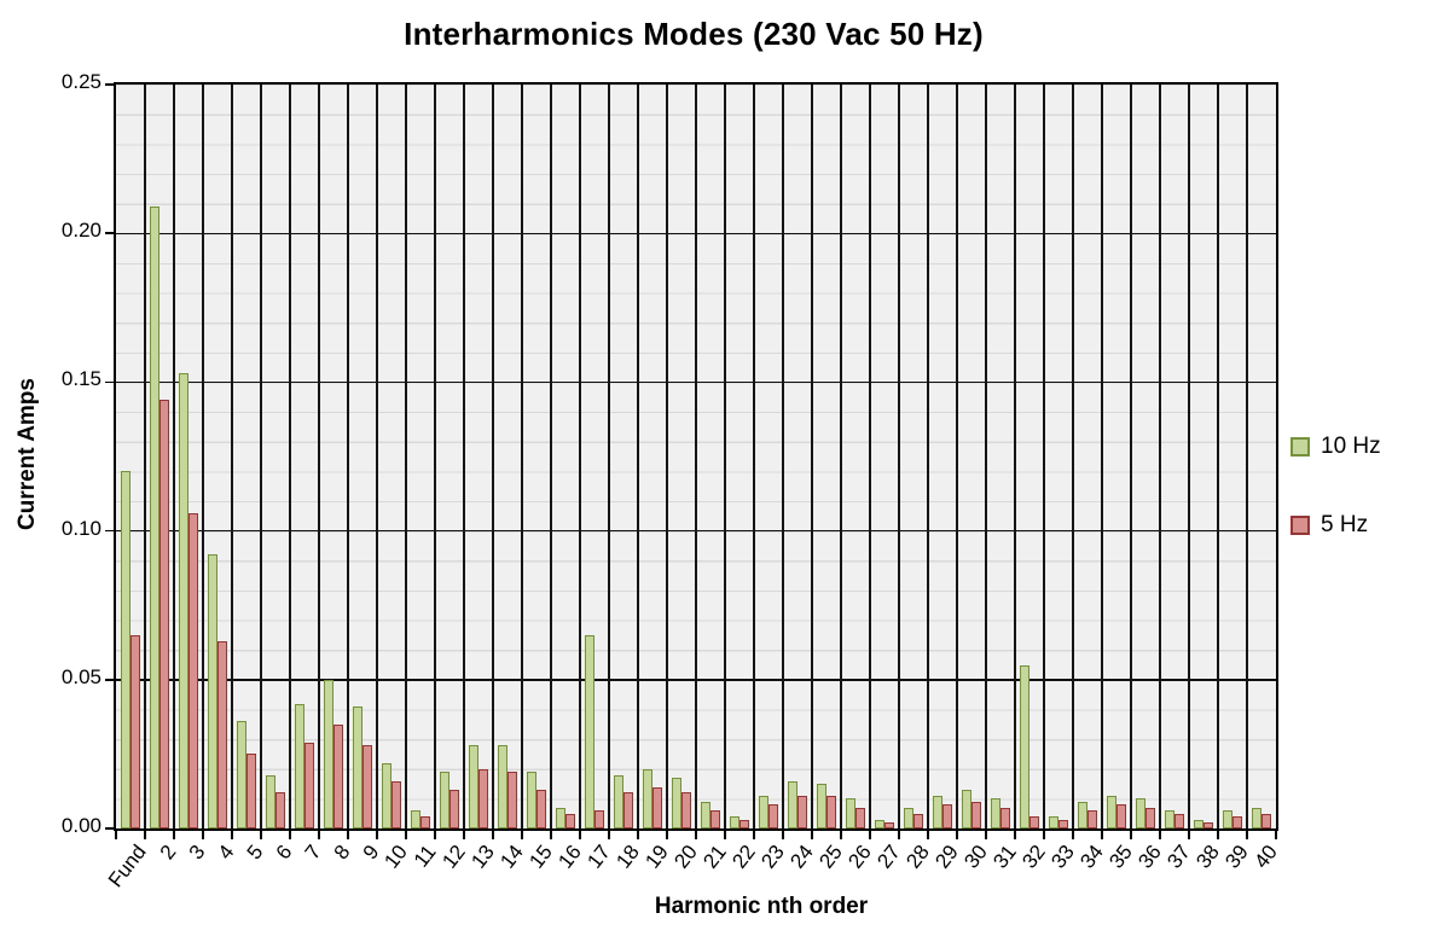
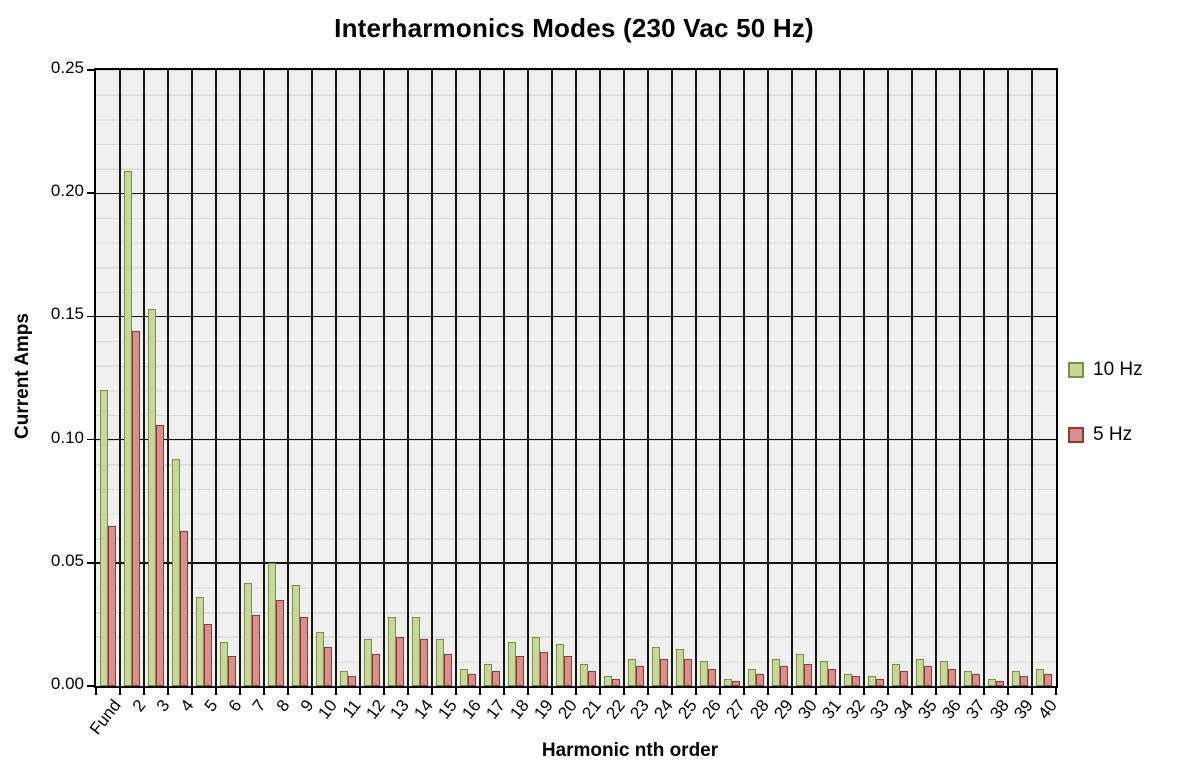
10 Hz/17: 0.065 -> 0.009
10 Hz/32: 0.055 -> 0.005
